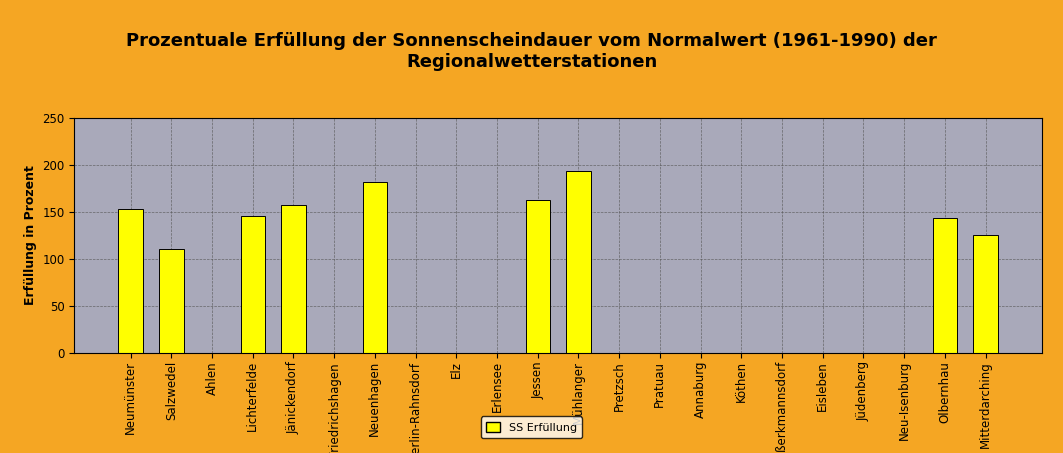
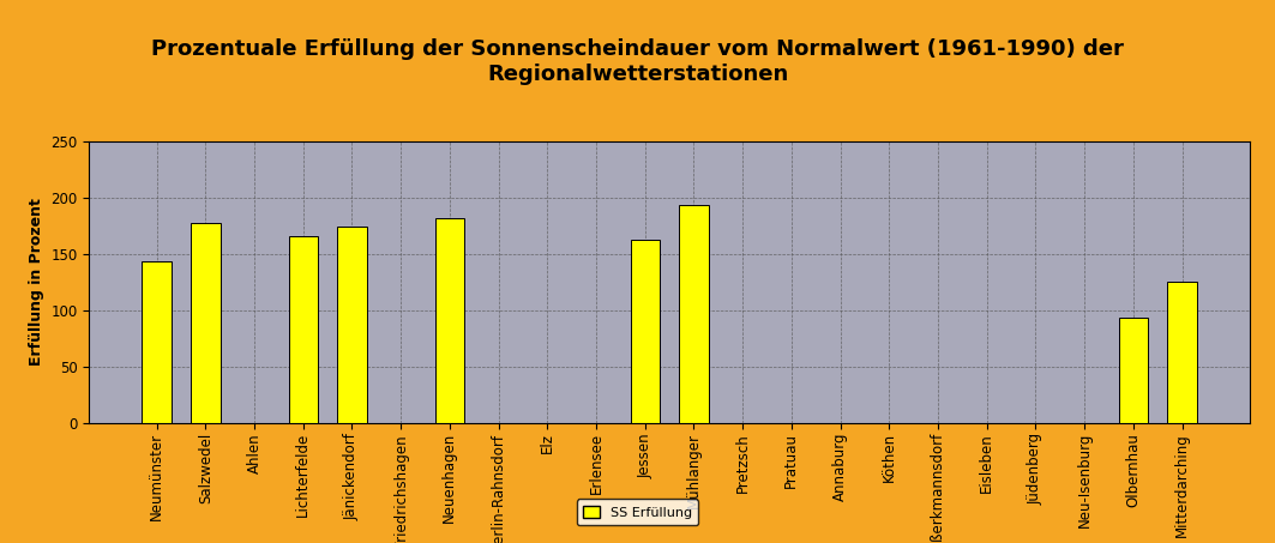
Neumünster: 153 -> 144
Salzwedel: 111 -> 178
Lichterfelde: 146 -> 166
Jänickendorf: 157 -> 174
Olbernhau: 144 -> 94
